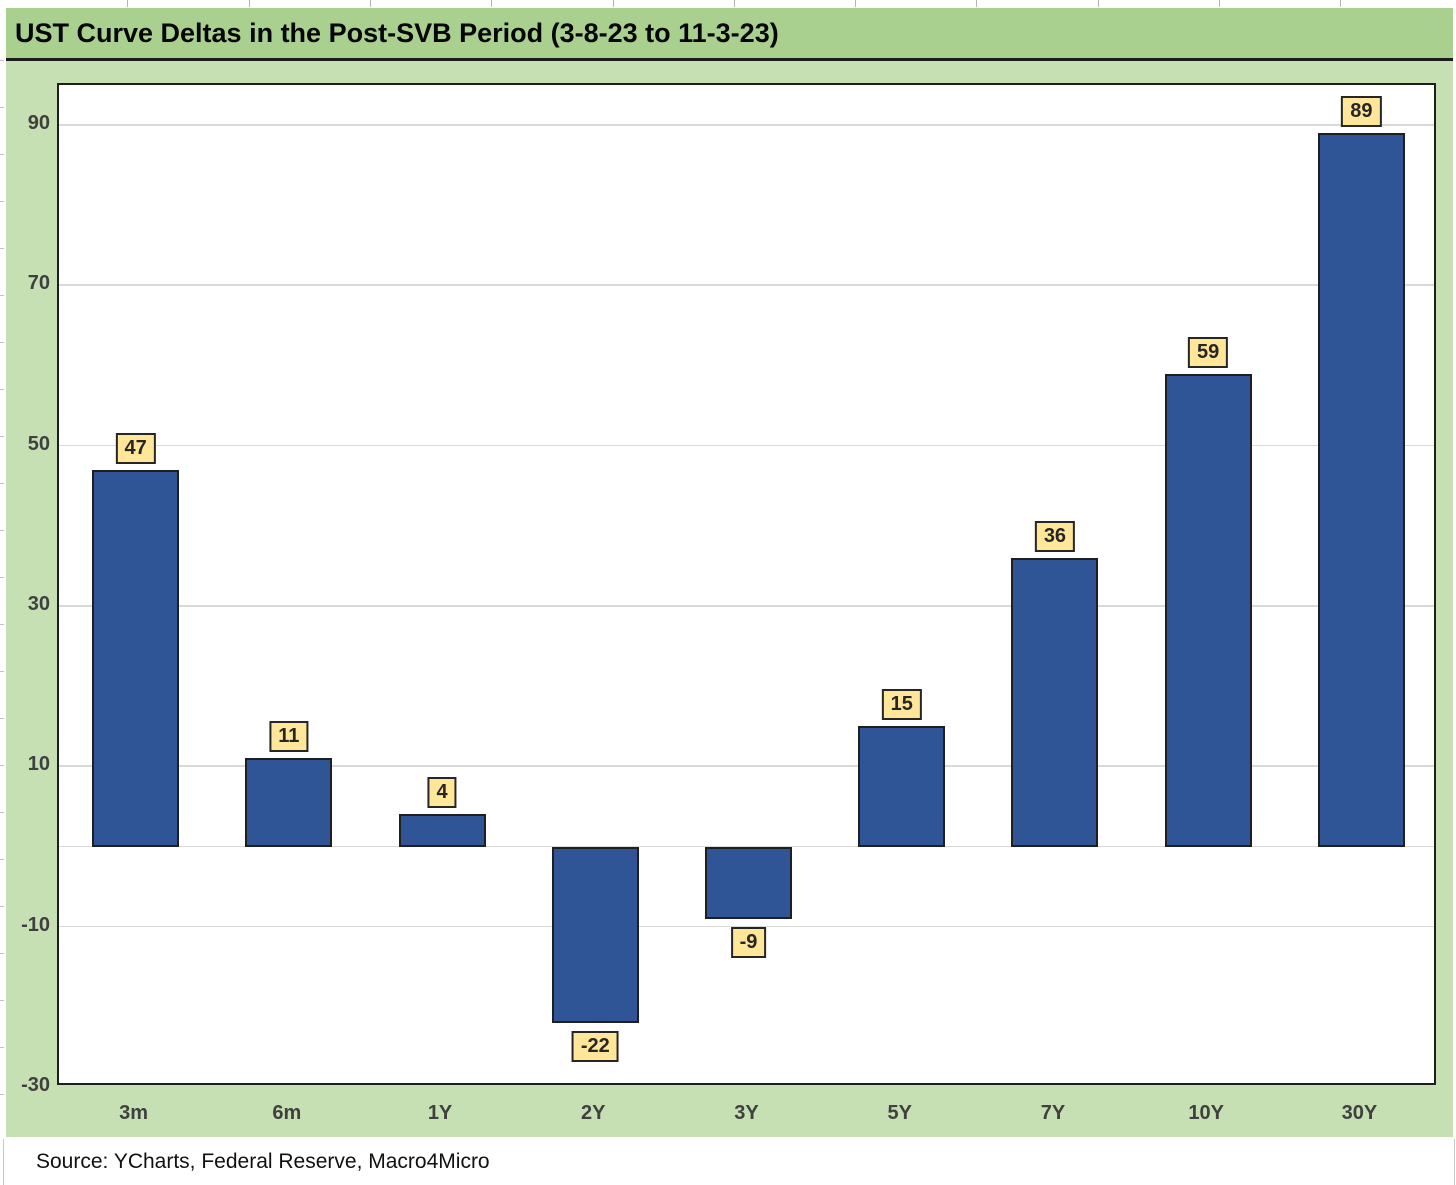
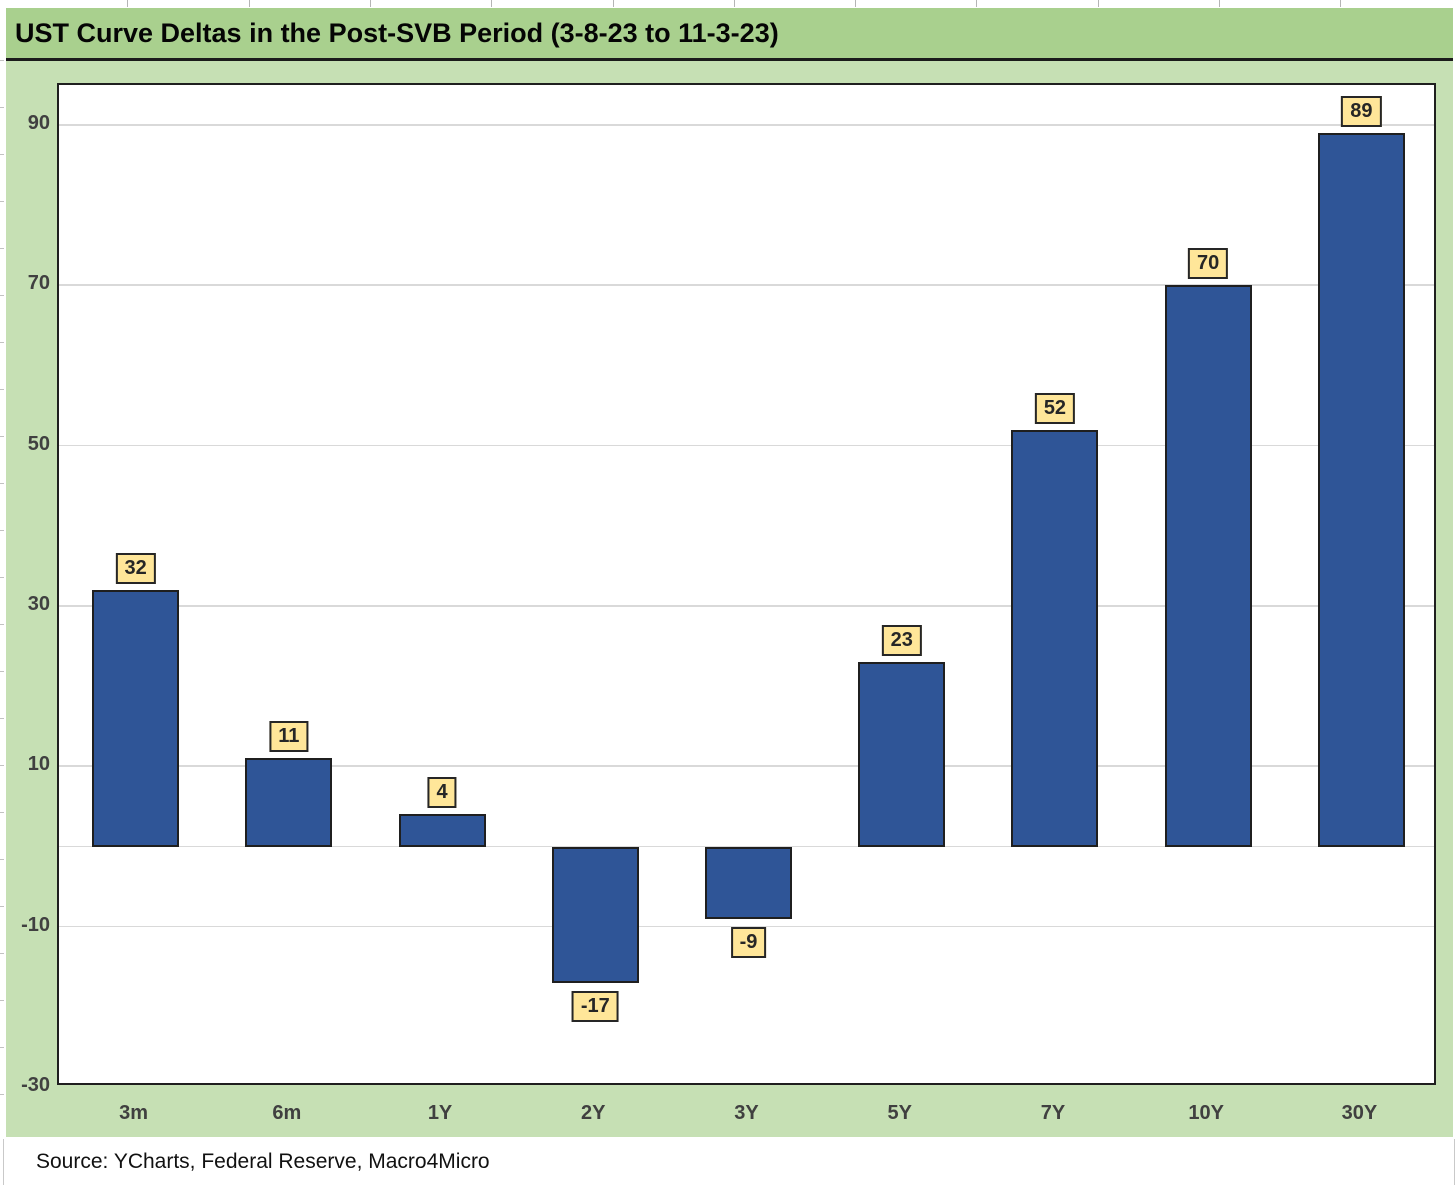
3m: 47 -> 32
2Y: -22 -> -17
5Y: 15 -> 23
7Y: 36 -> 52
10Y: 59 -> 70
